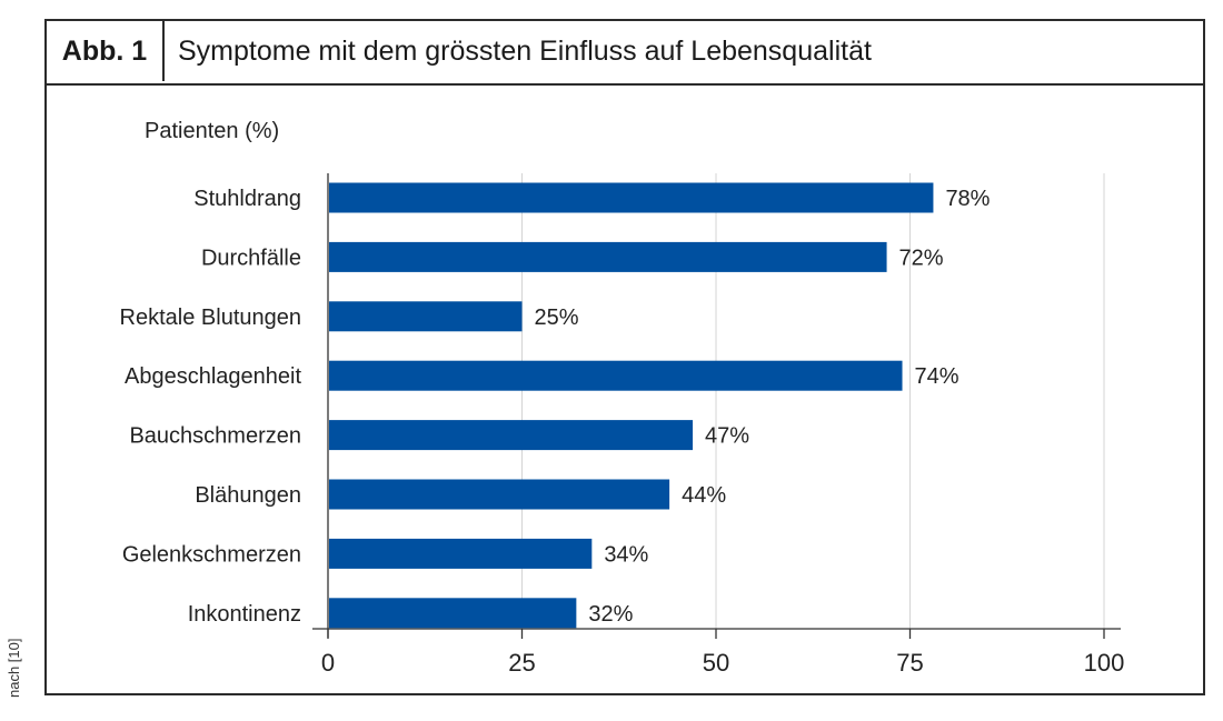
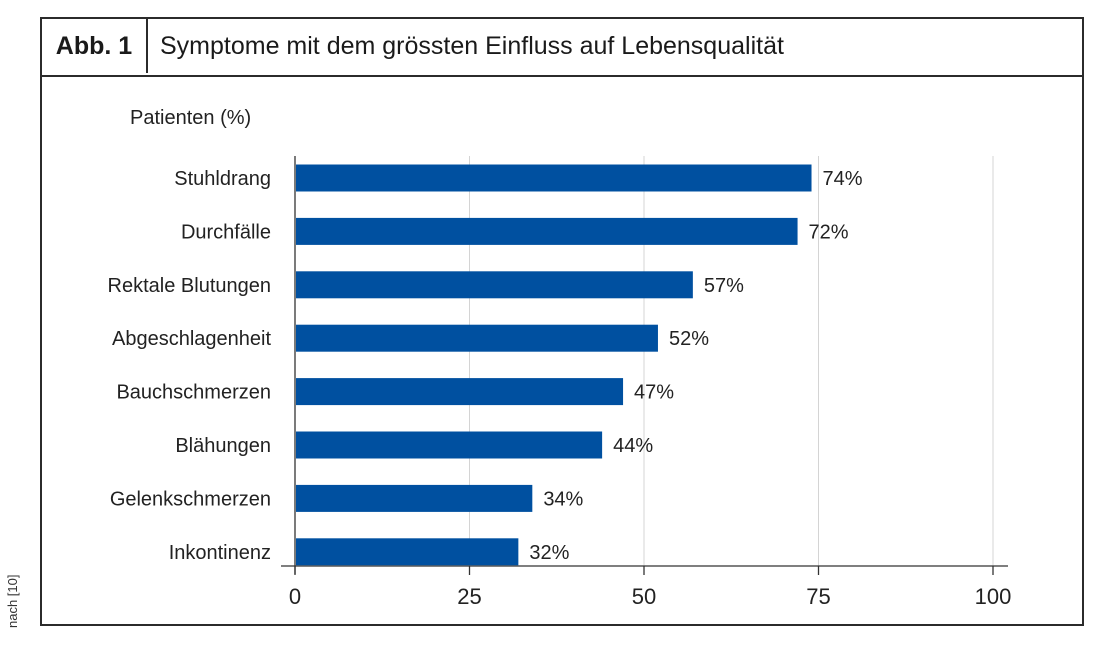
Stuhldrang: 78% -> 74%
Rektale Blutungen: 25% -> 57%
Abgeschlagenheit: 74% -> 52%
